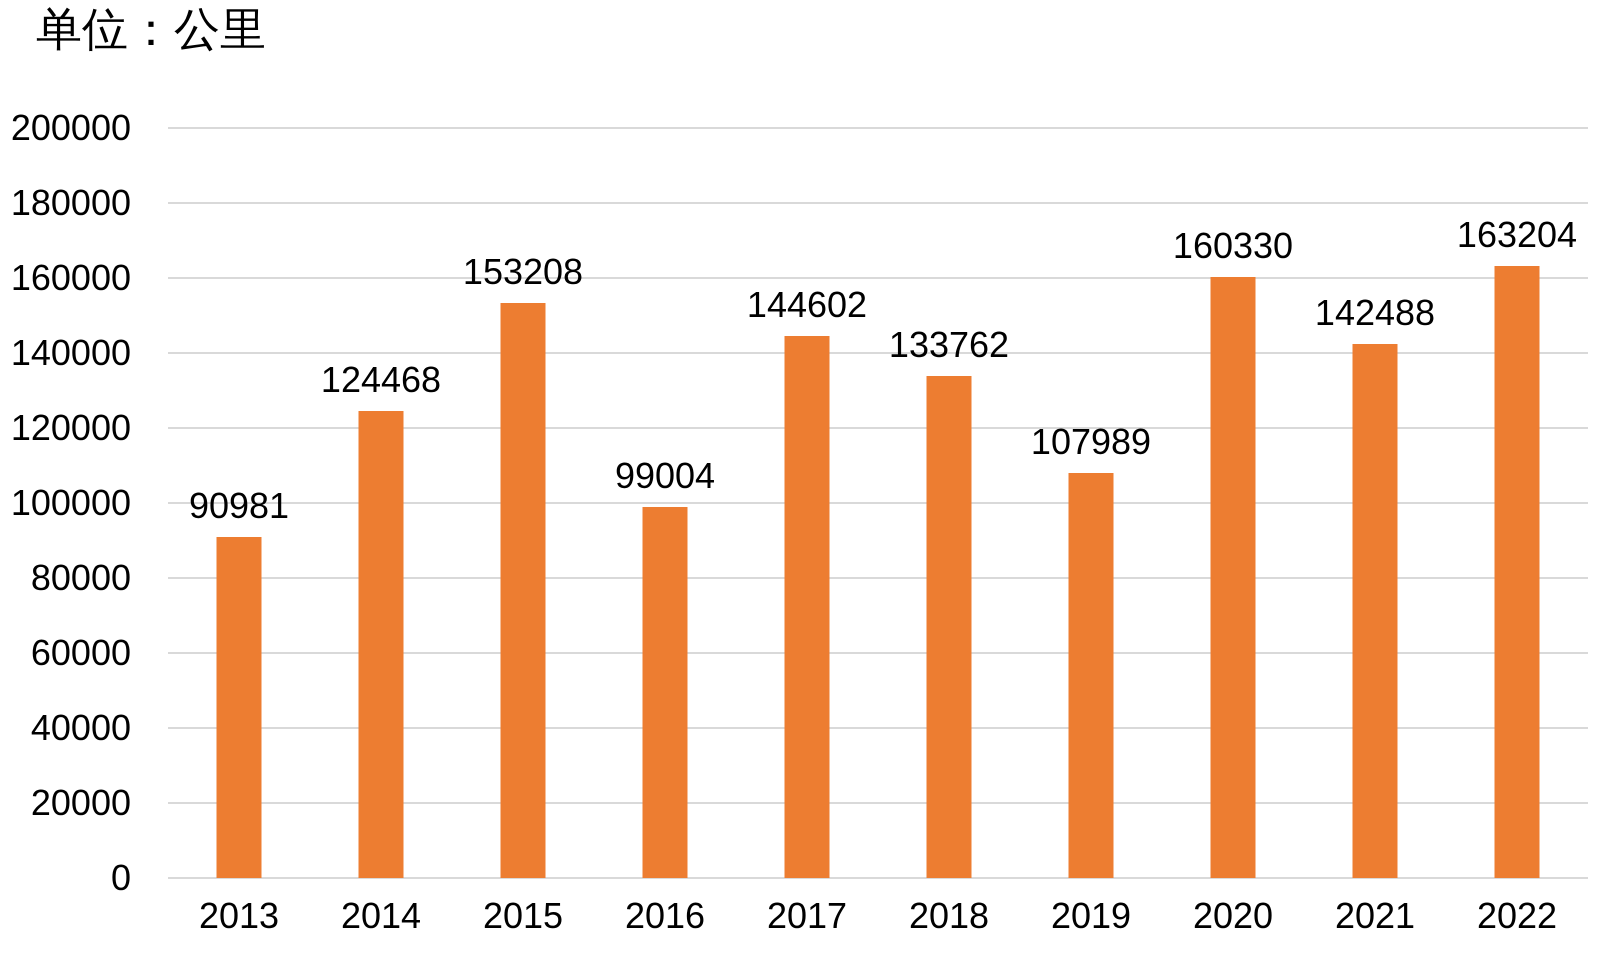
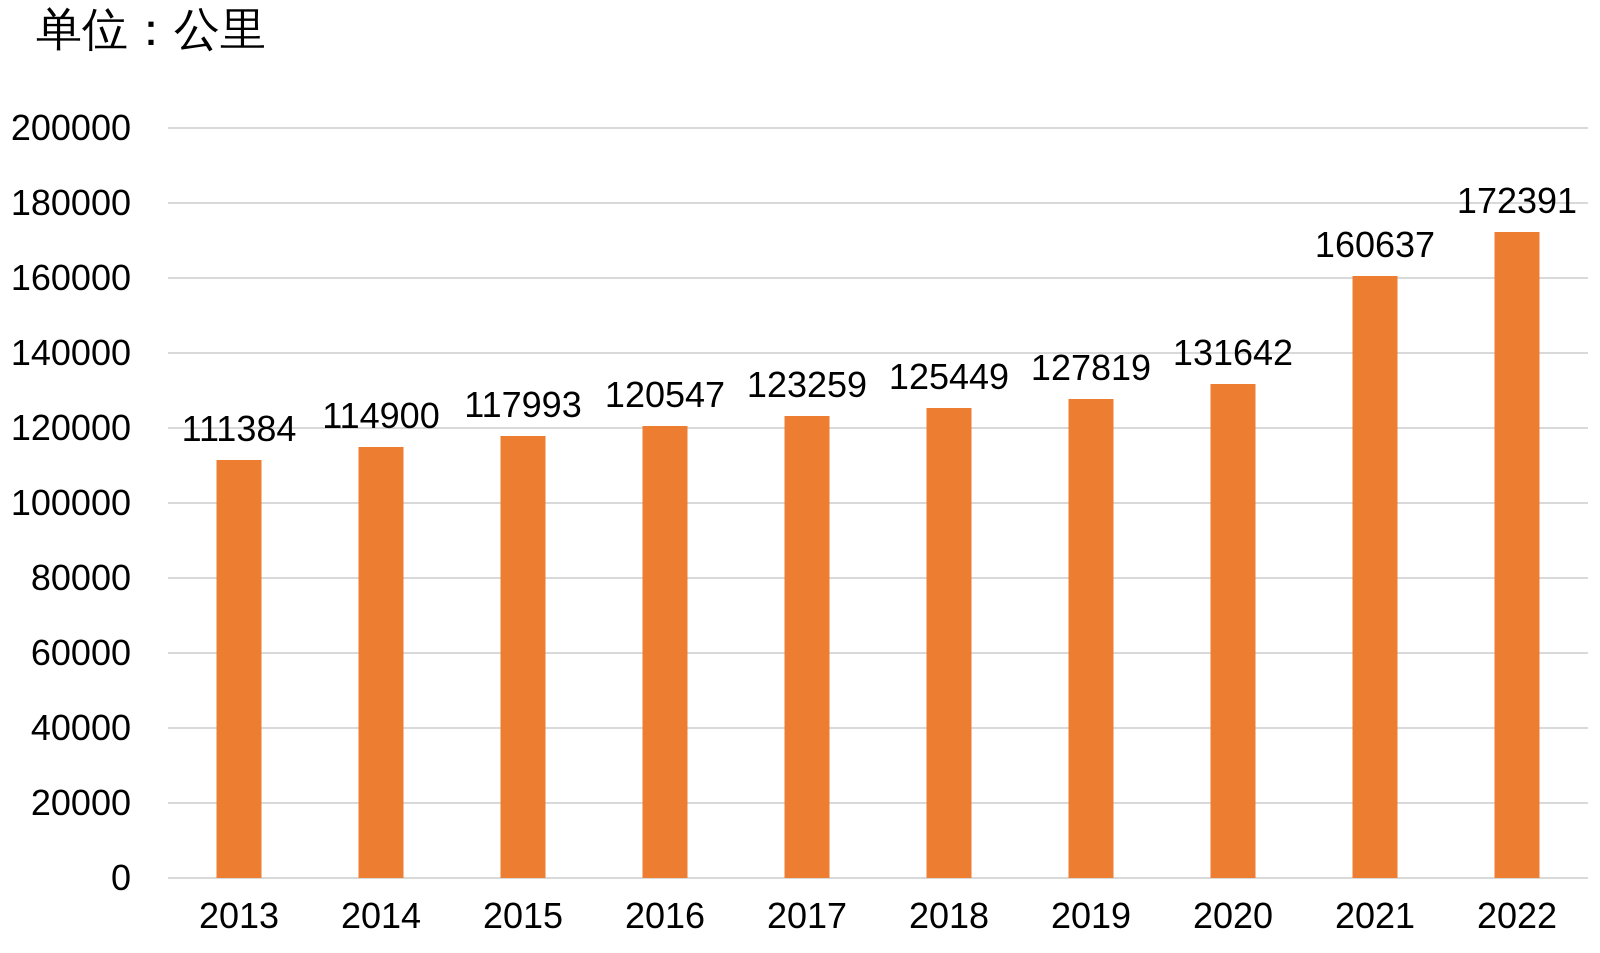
2013: 90981 -> 111384
2014: 124468 -> 114900
2015: 153208 -> 117993
2016: 99004 -> 120547
2017: 144602 -> 123259
2018: 133762 -> 125449
2019: 107989 -> 127819
2020: 160330 -> 131642
2021: 142488 -> 160637
2022: 163204 -> 172391
